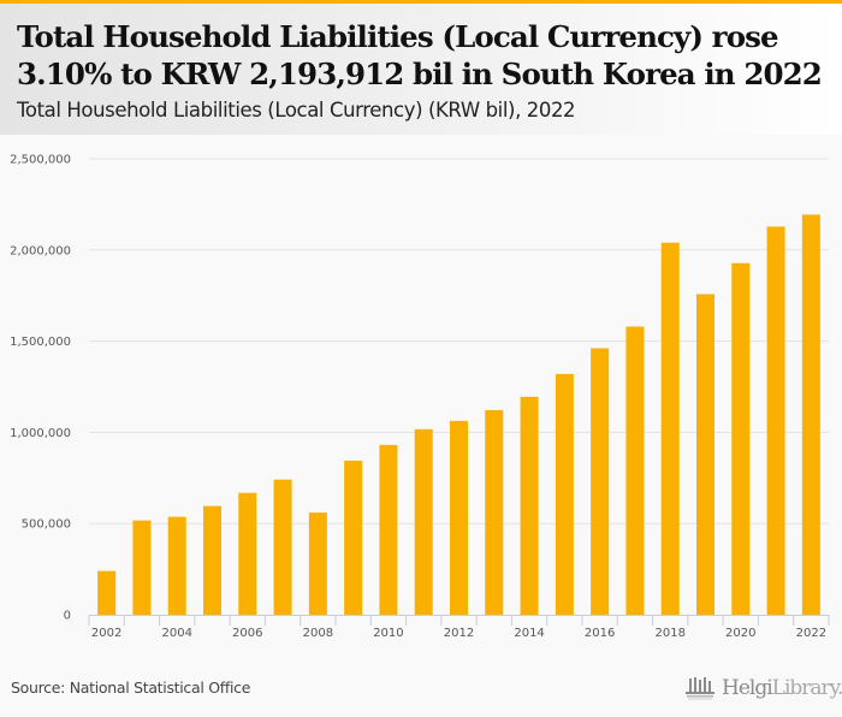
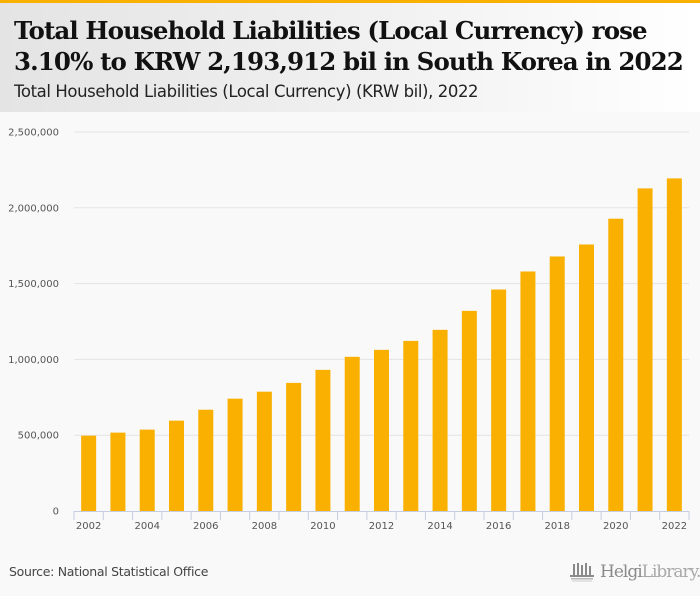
2002: 240000 -> 500000
2008: 560000 -> 790000
2018: 2040000 -> 1680000
